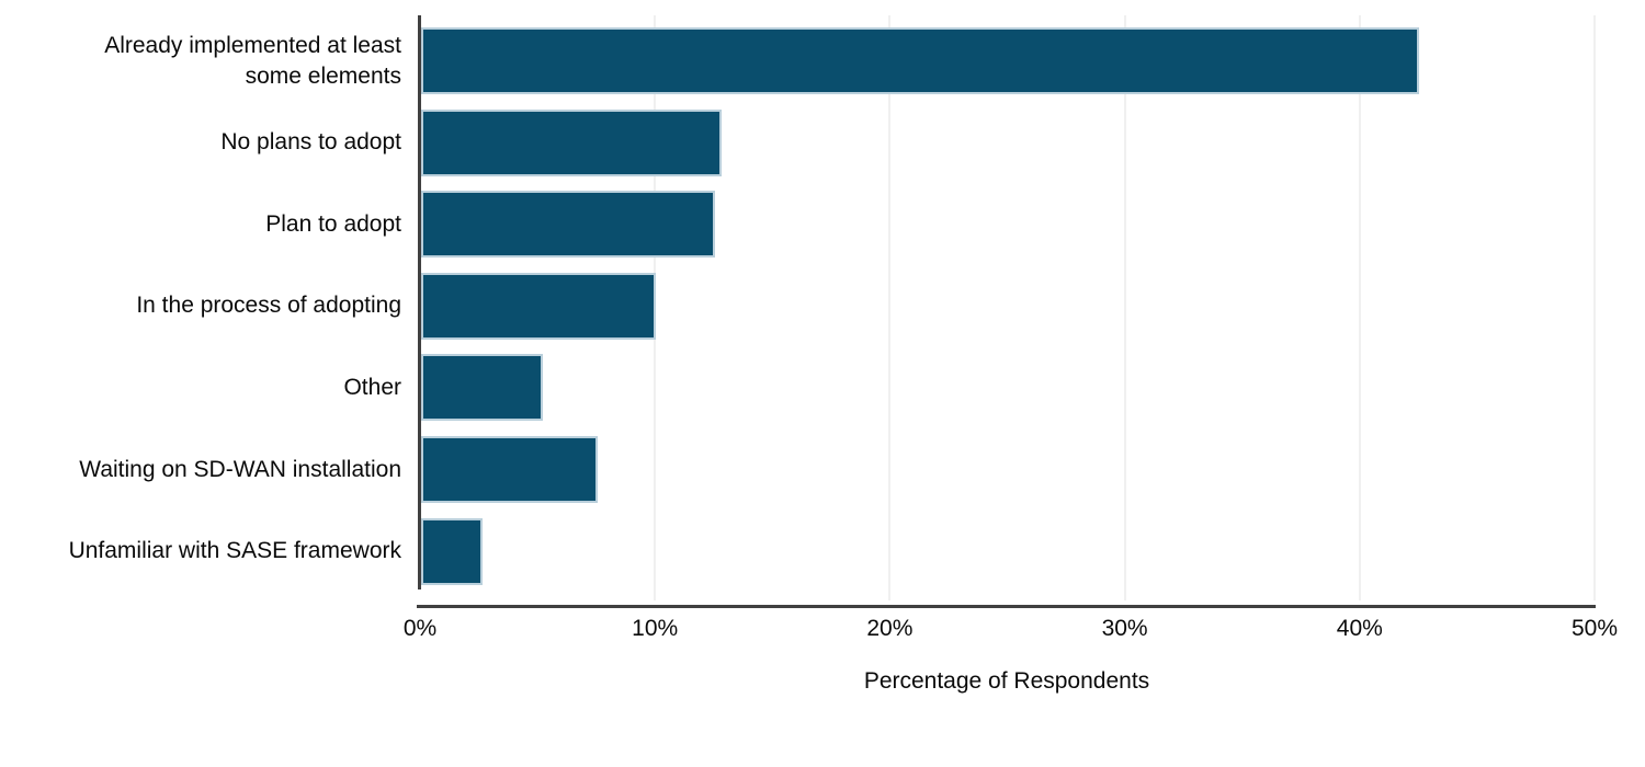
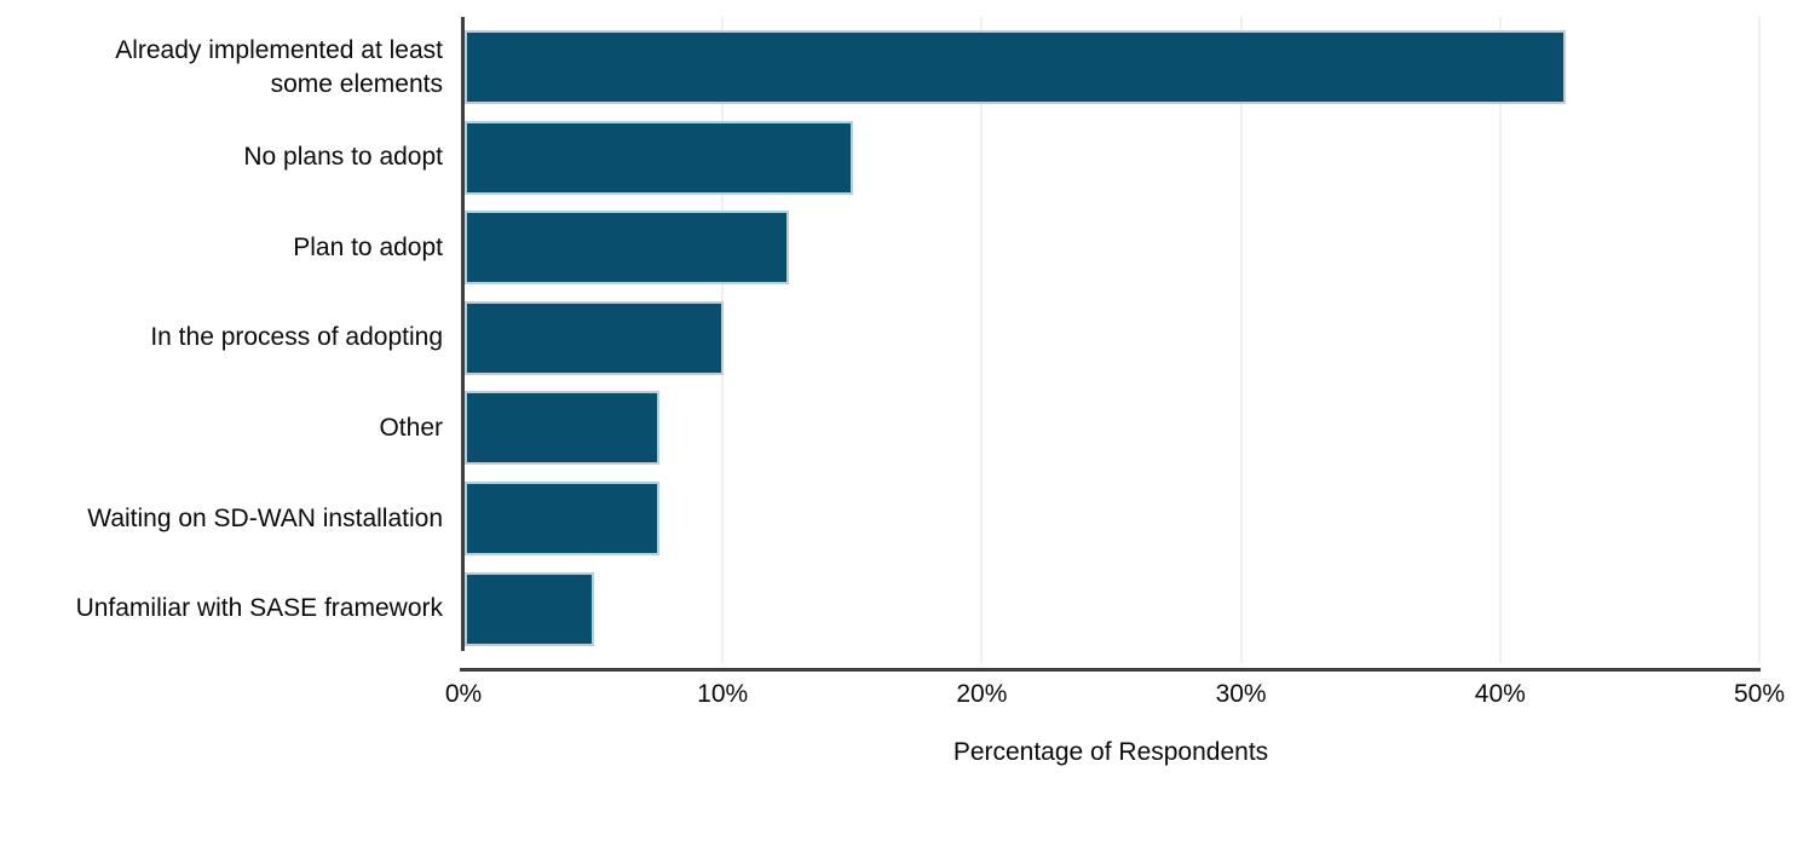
No plans to adopt: 12.8% -> 15.0%
Other: 5.2% -> 7.5%
Unfamiliar with SASE framework: 2.6% -> 5.0%
